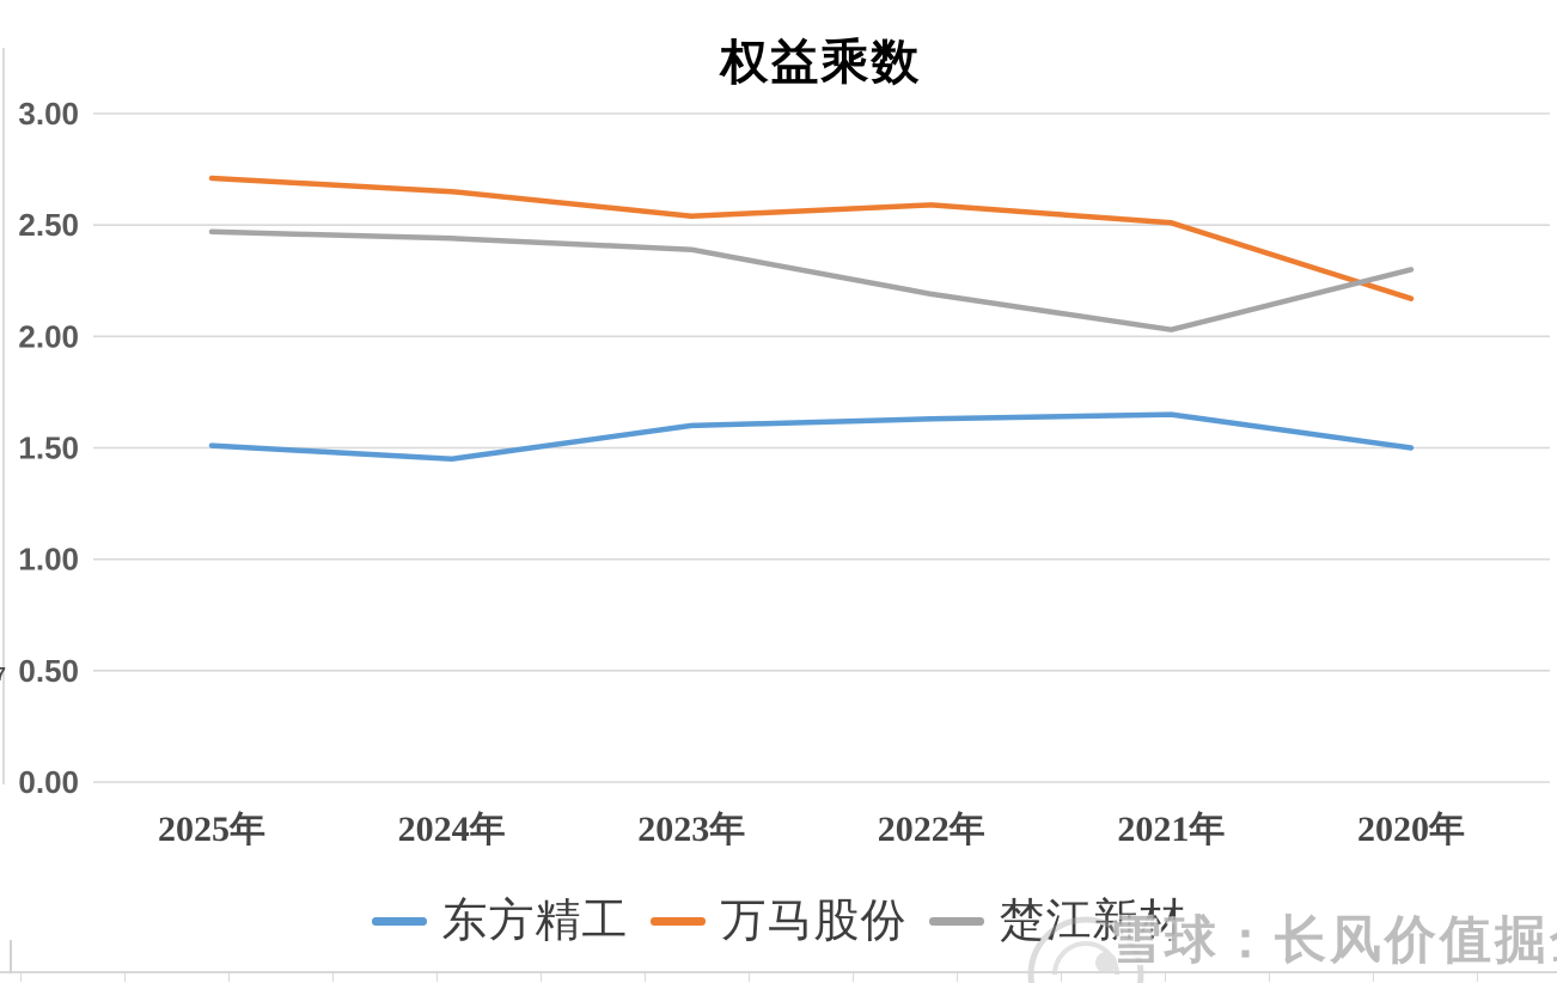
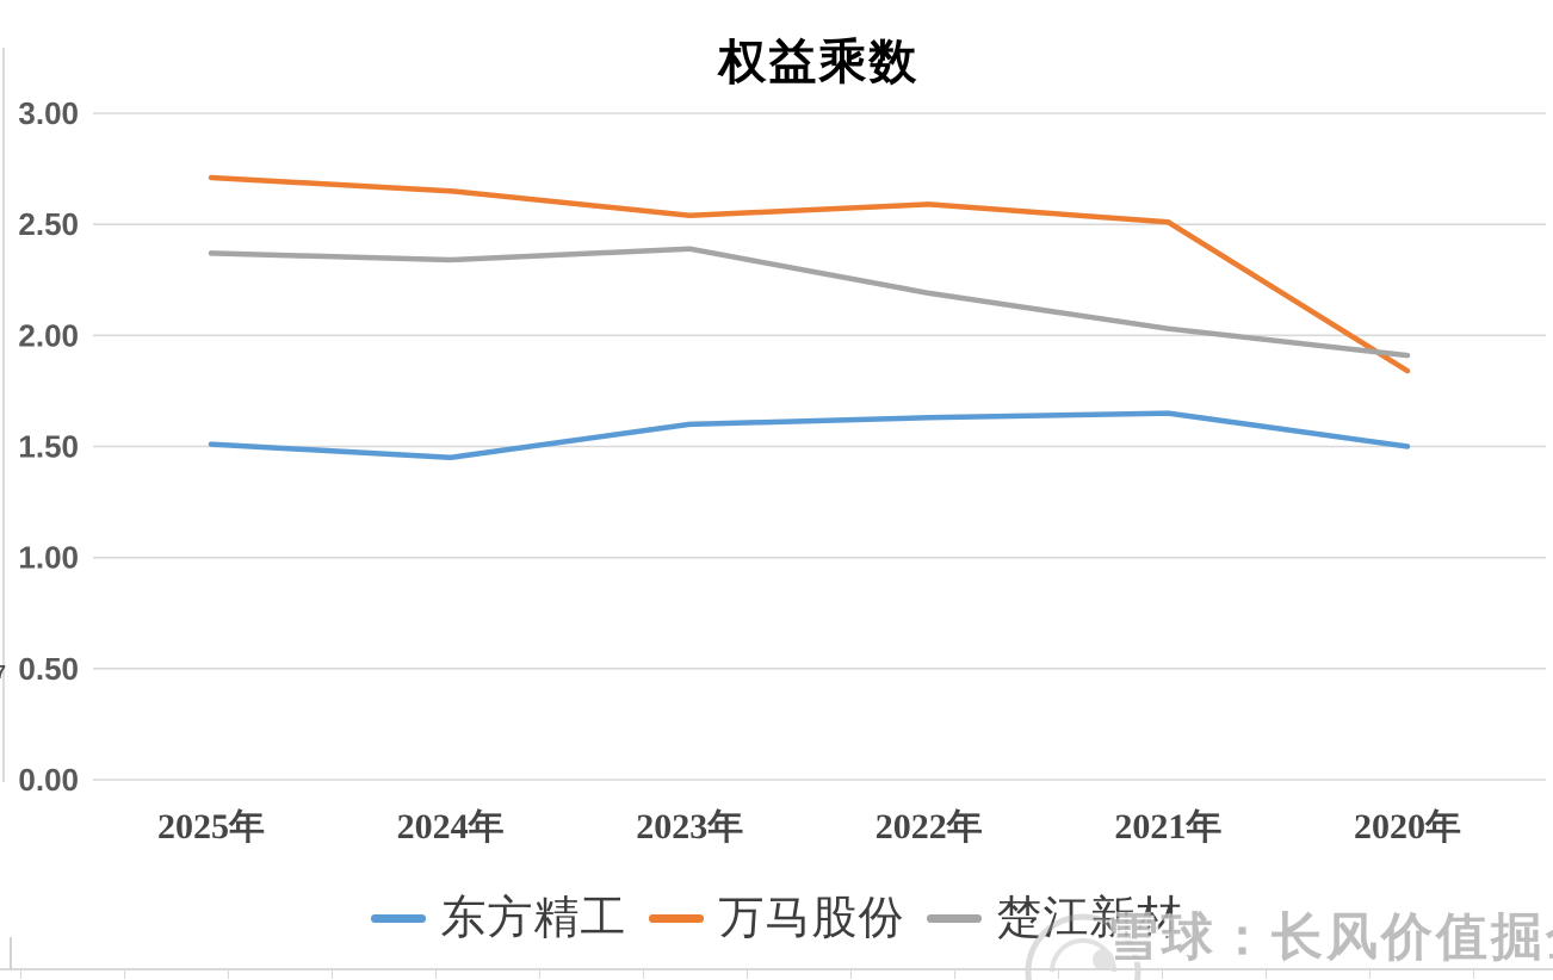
楚江新材/2025年: 2.47 -> 2.37
楚江新材/2024年: 2.44 -> 2.34
万马股份/2020年: 2.17 -> 1.84
楚江新材/2020年: 2.30 -> 1.91
